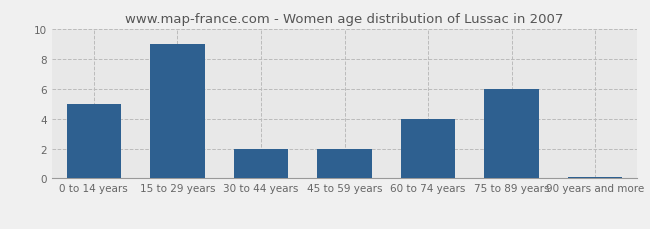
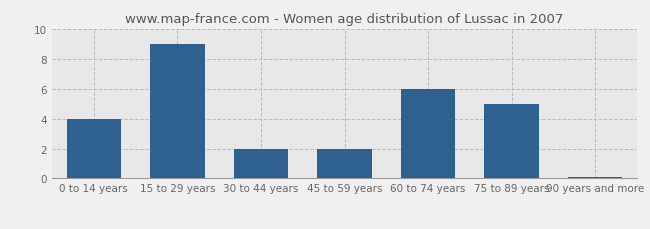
0 to 14 years: 5.0 -> 4.0
60 to 74 years: 4.0 -> 6.0
75 to 89 years: 6.0 -> 5.0
